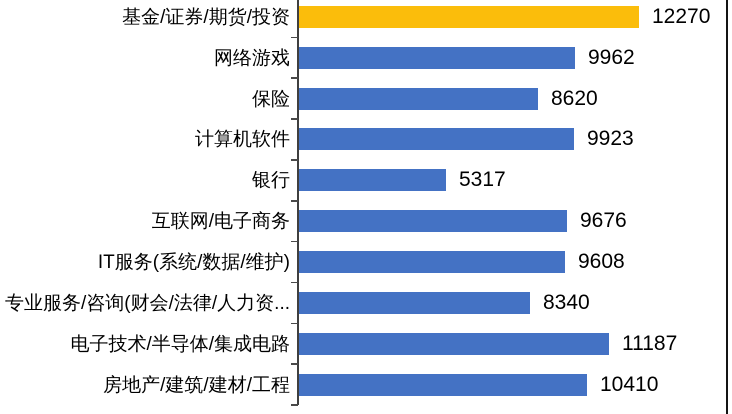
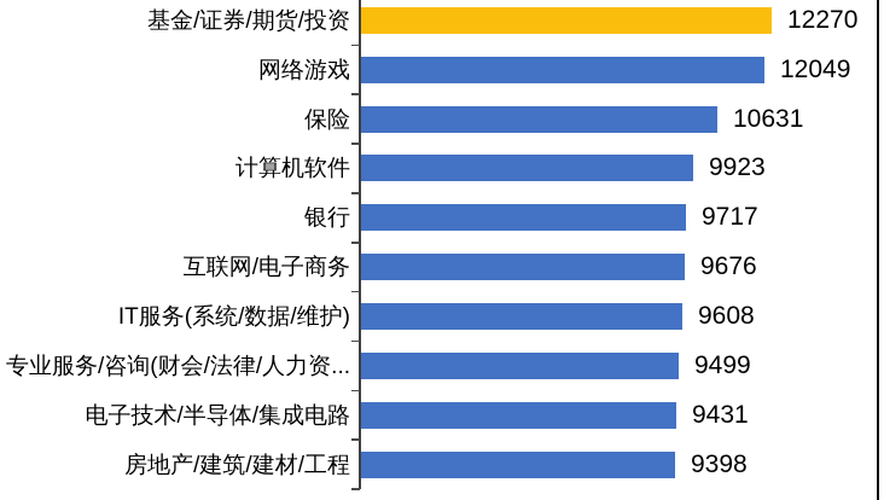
网络游戏: 9962 -> 12049
保险: 8620 -> 10631
银行: 5317 -> 9717
专业服务/咨询(财会/法律/人力资...: 8340 -> 9499
电子技术/半导体/集成电路: 11187 -> 9431
房地产/建筑/建材/工程: 10410 -> 9398
